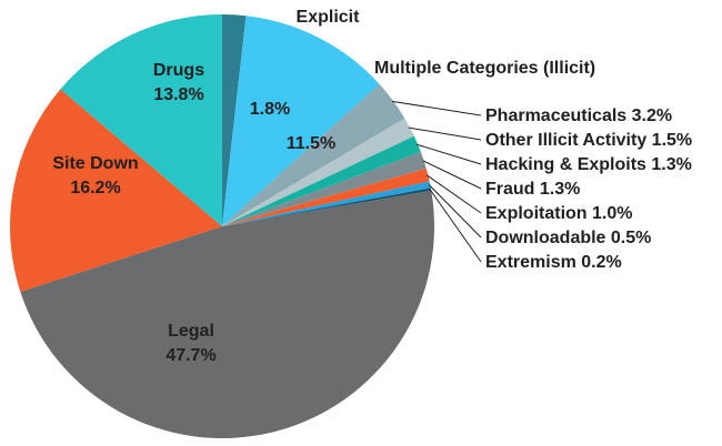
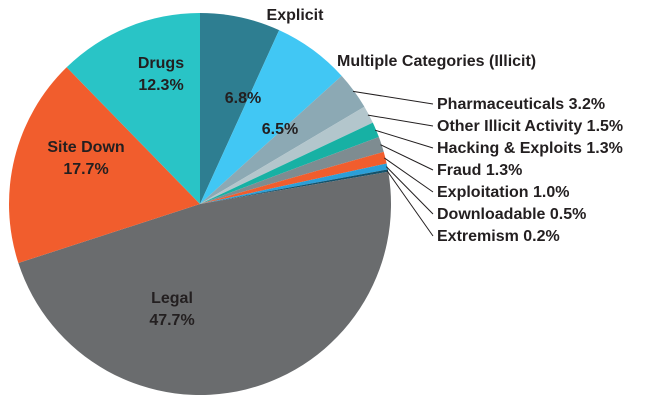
Explicit: 1.8% -> 6.8%
Multiple Categories (Illicit): 11.5% -> 6.5%
Site Down: 16.2% -> 17.7%
Drugs: 13.8% -> 12.3%
